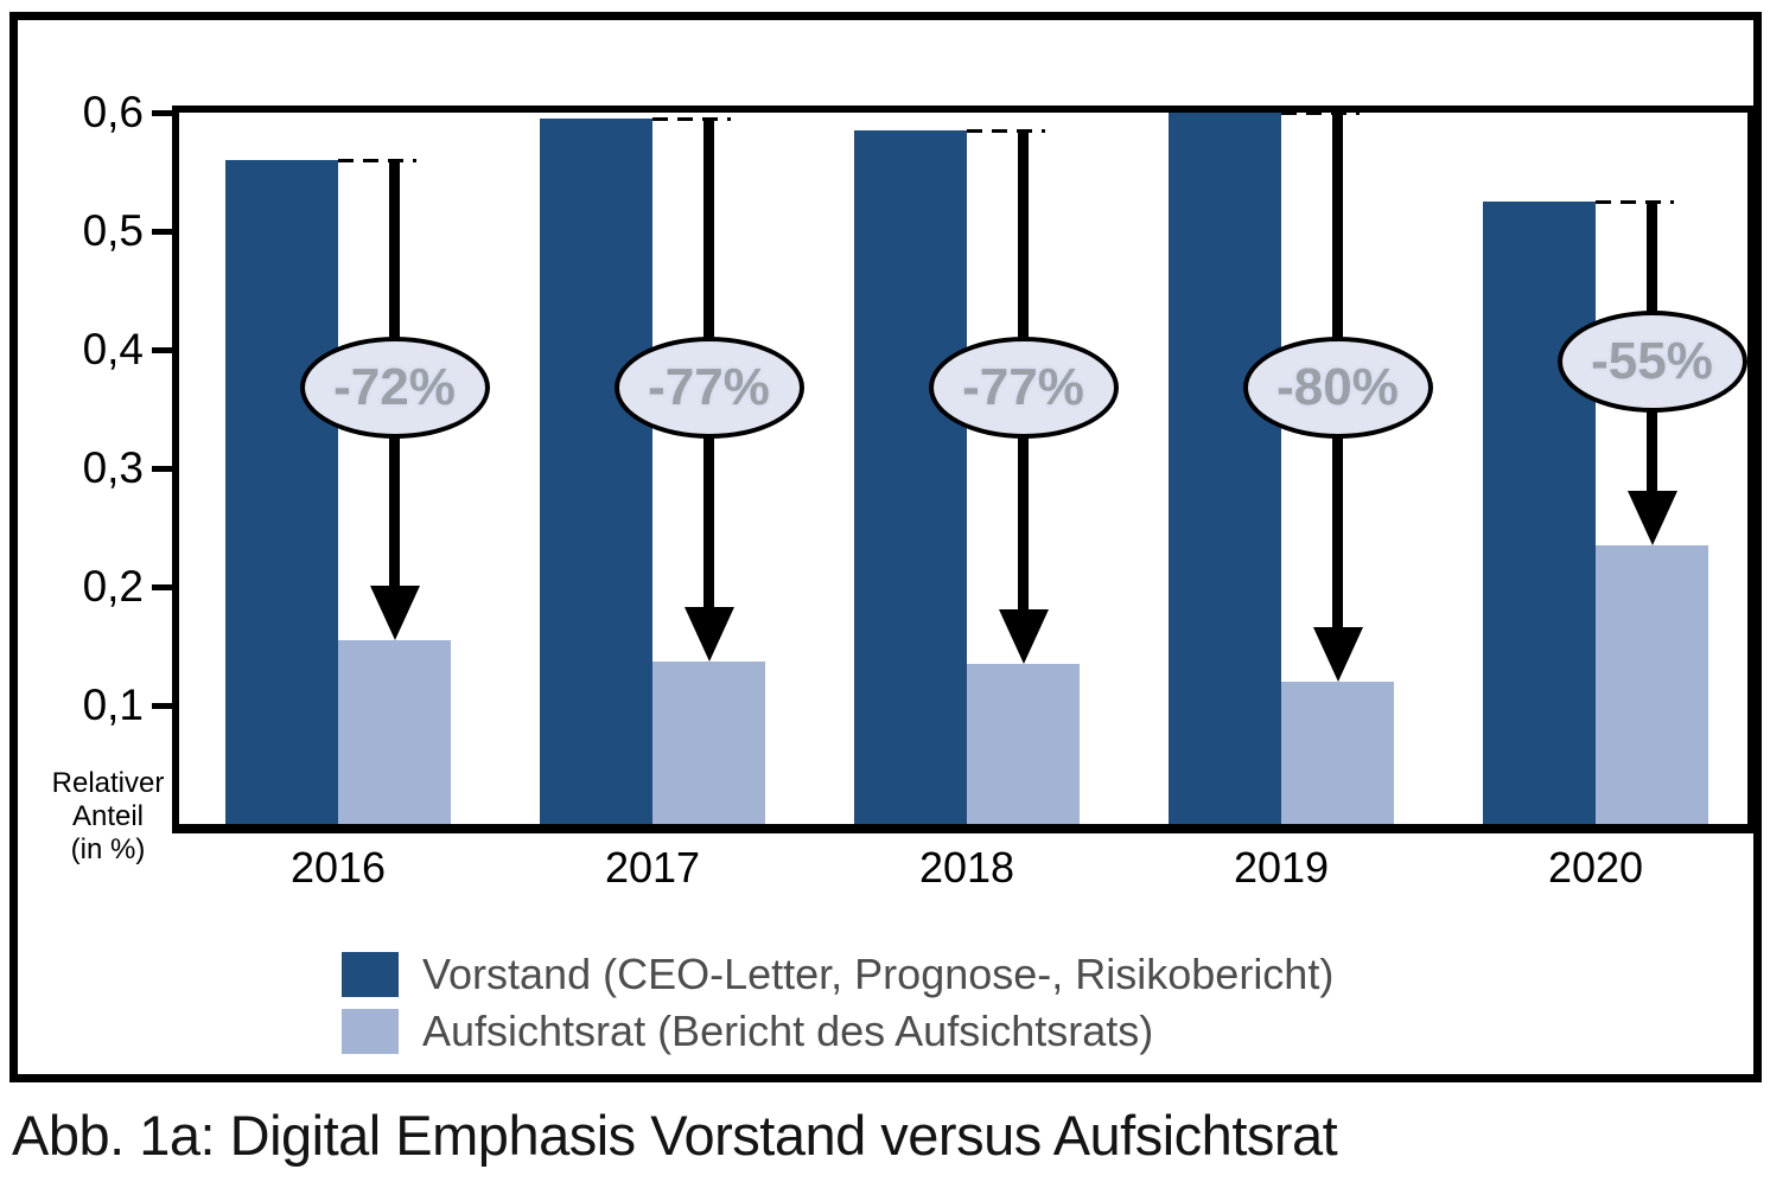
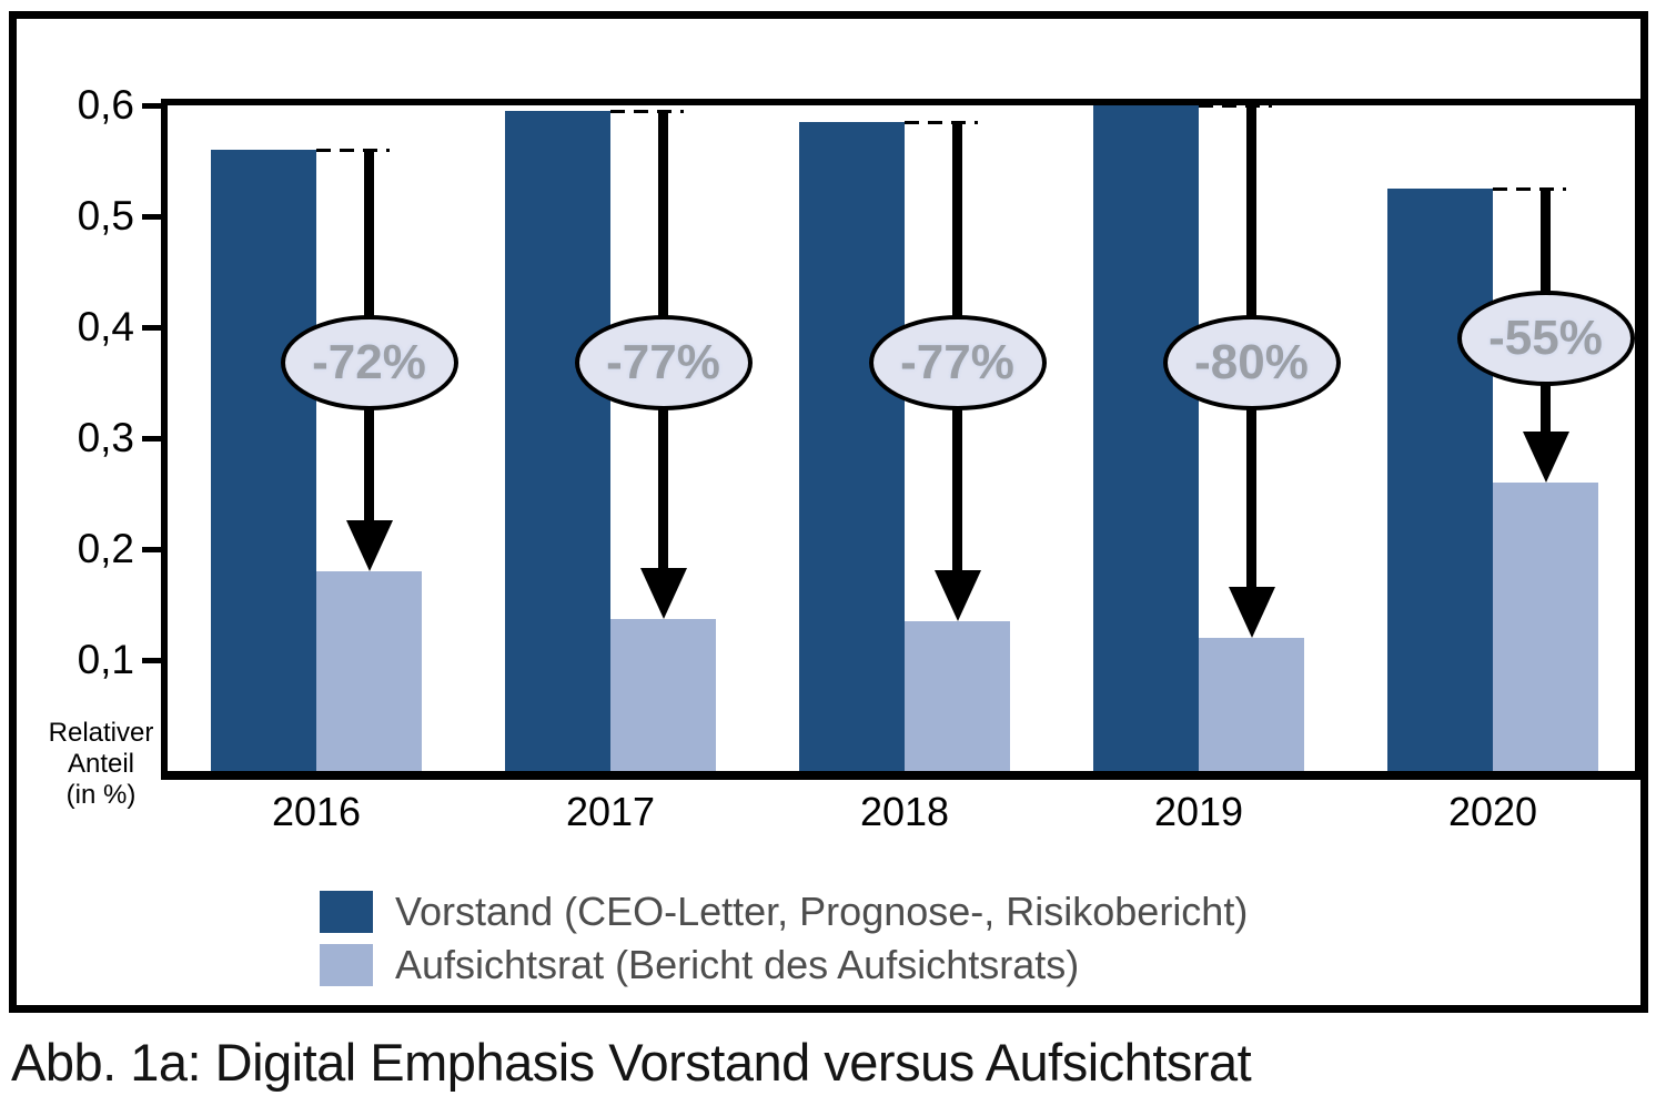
Aufsichtsrat (Bericht des Aufsichtsrats)/2016: 0,15 -> 0,18
Aufsichtsrat (Bericht des Aufsichtsrats)/2020: 0,23 -> 0,26
